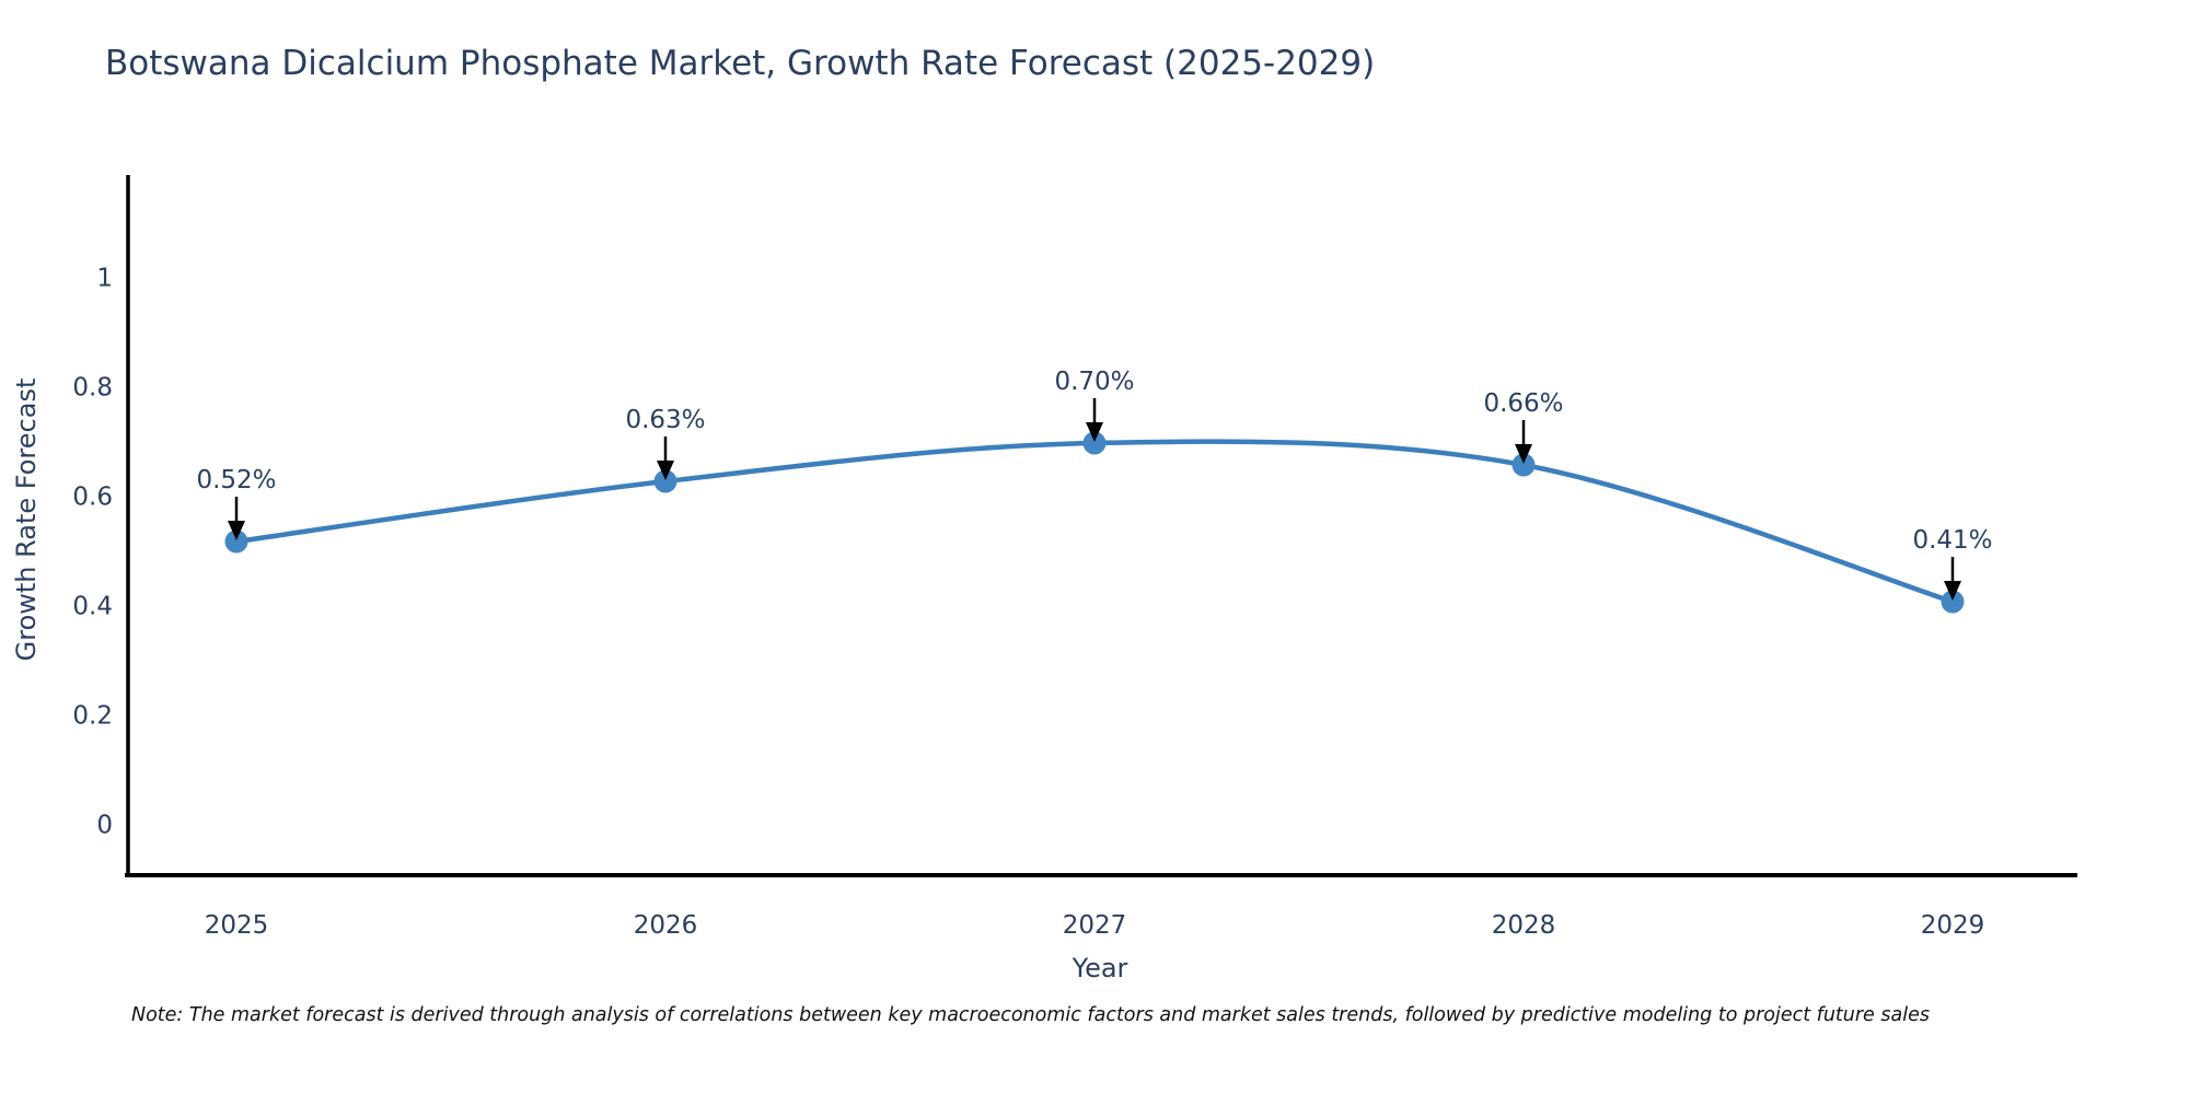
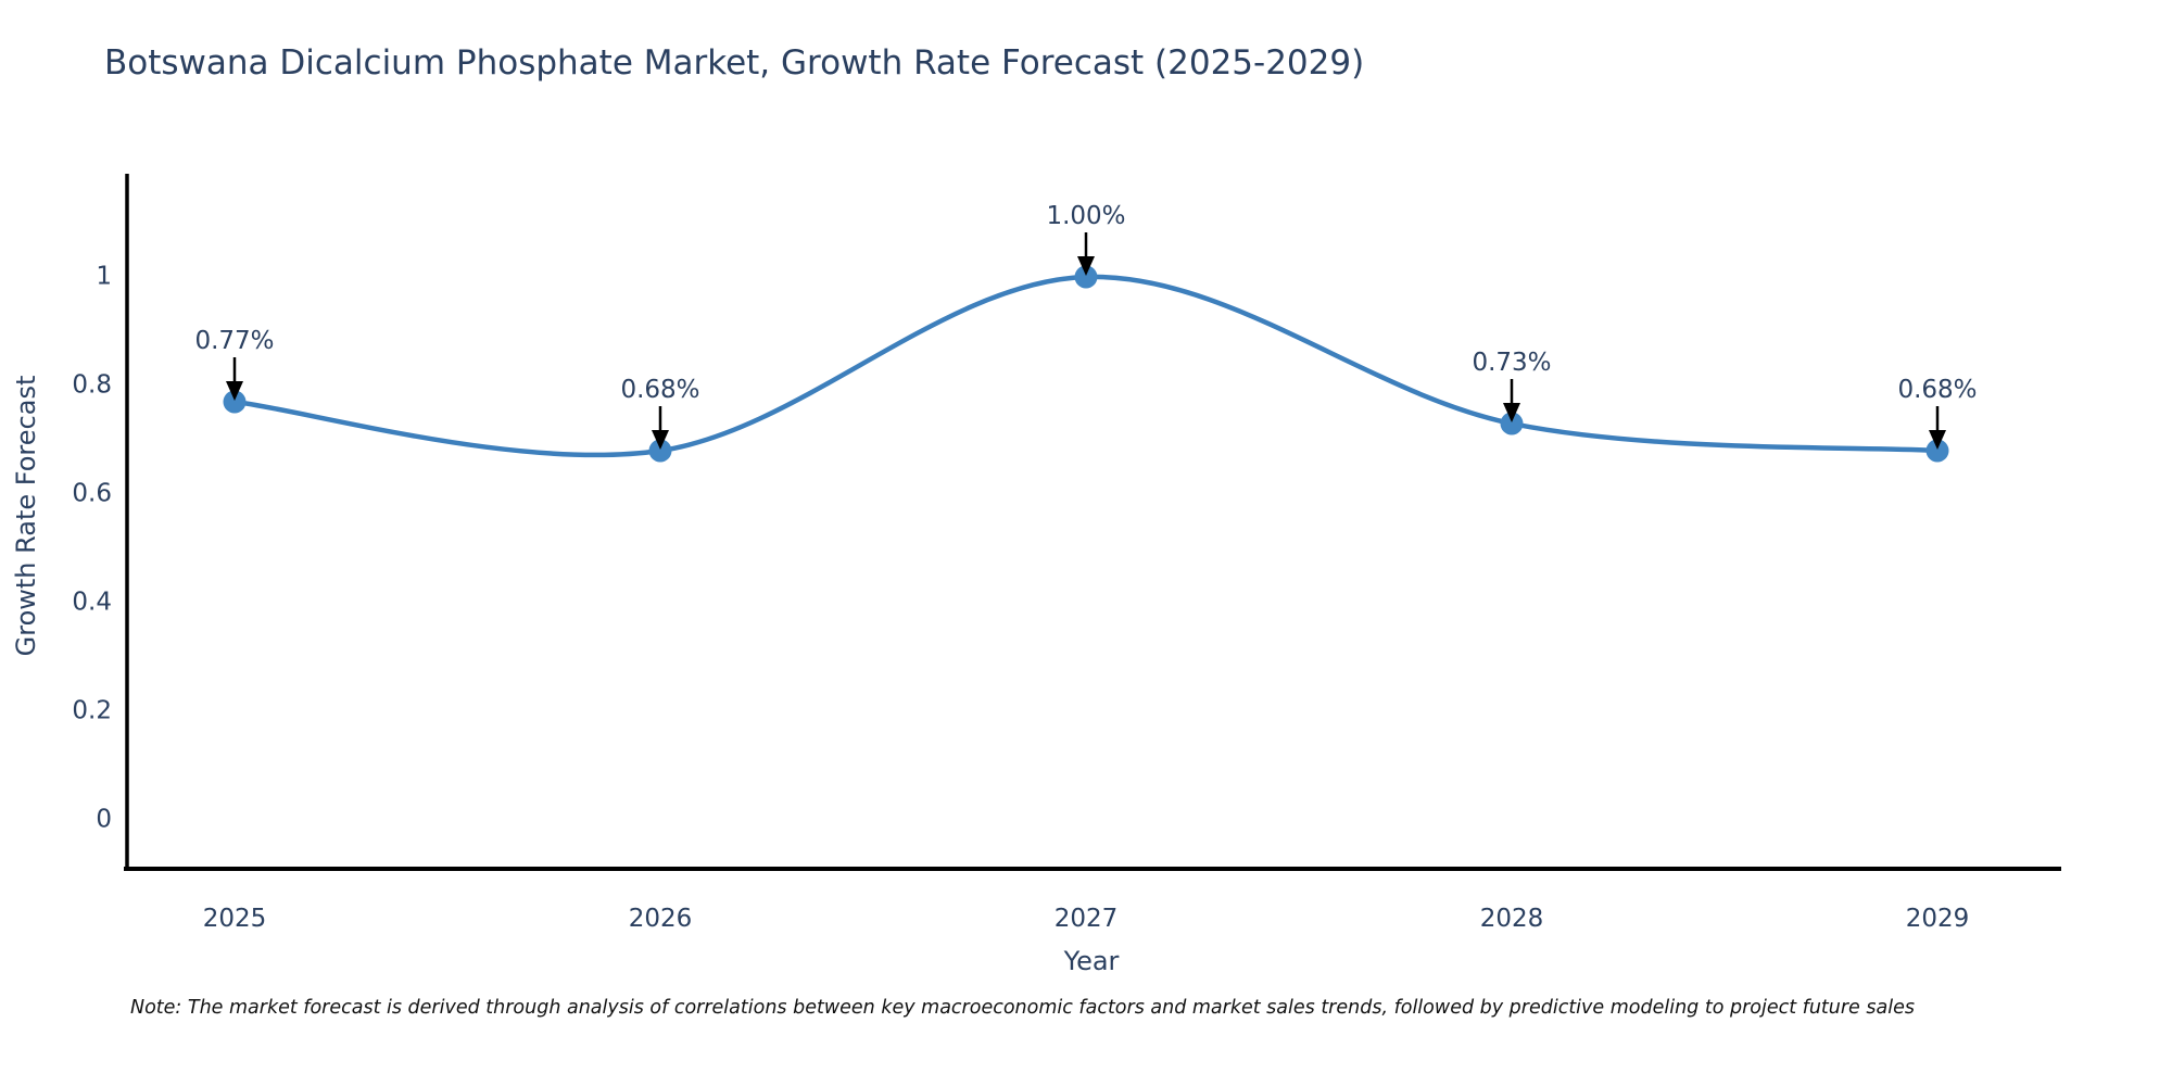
2025: 0.52% -> 0.77%
2026: 0.63% -> 0.68%
2027: 0.70% -> 1.00%
2028: 0.66% -> 0.73%
2029: 0.41% -> 0.68%
